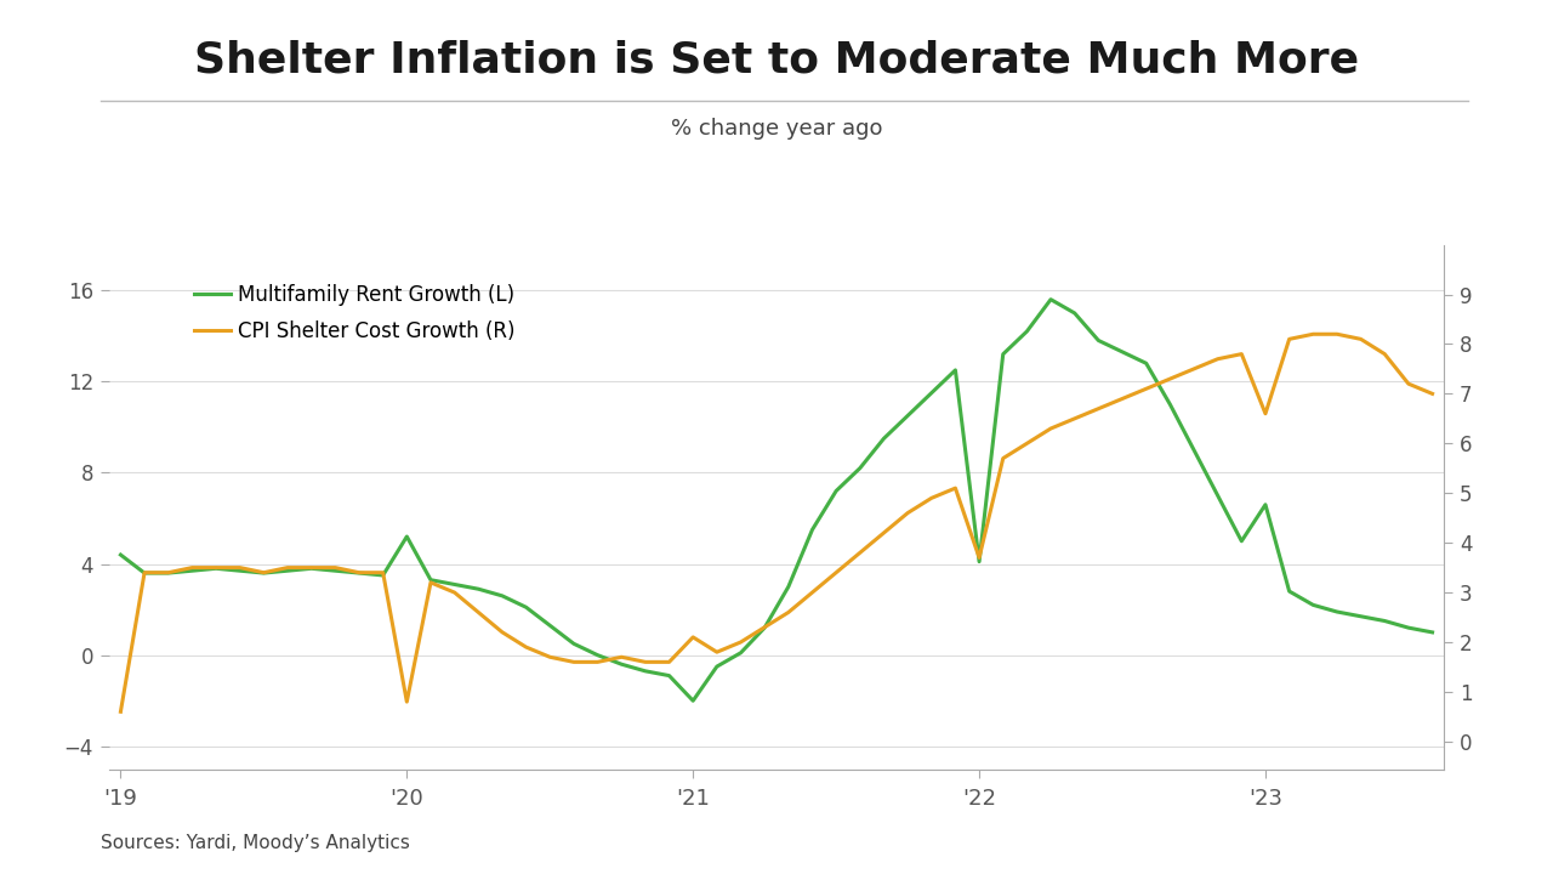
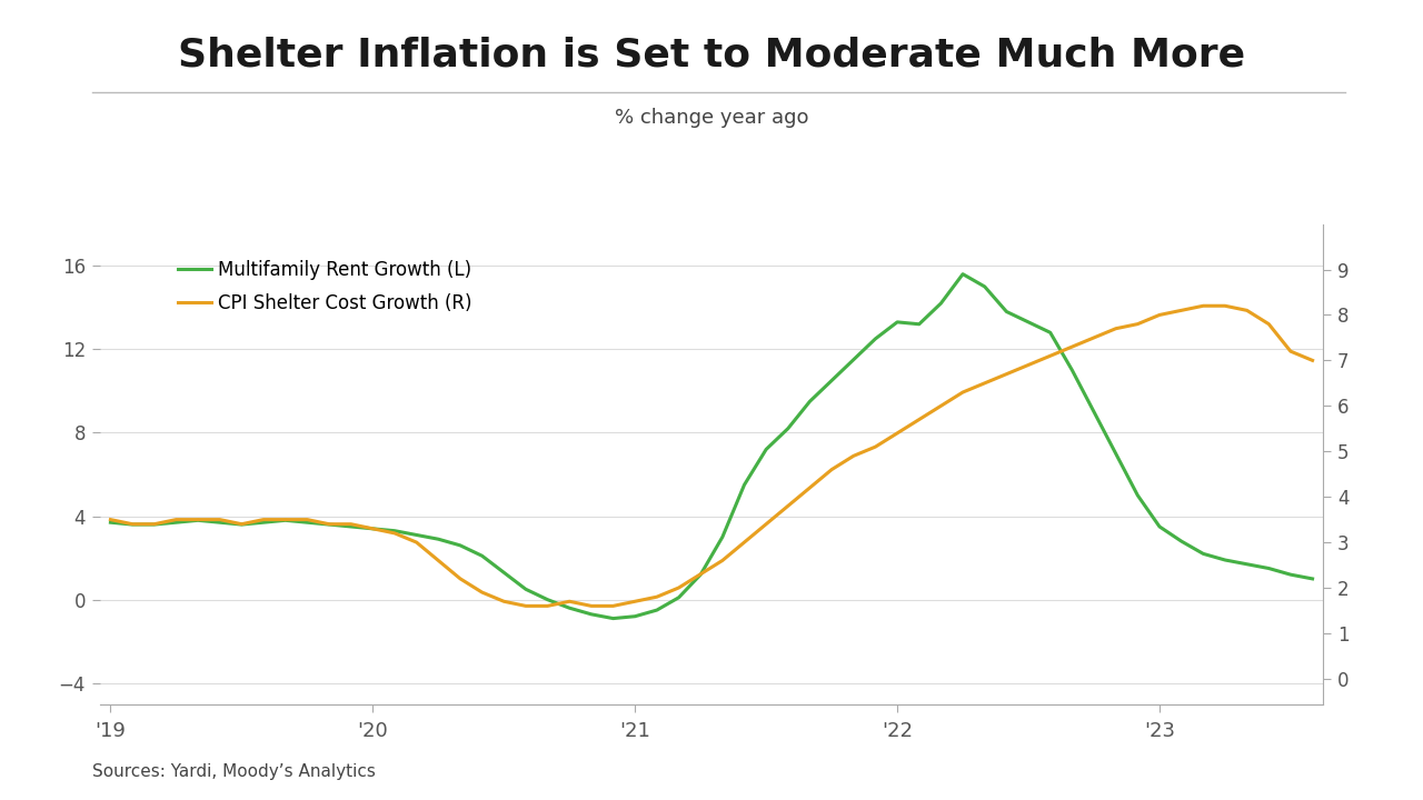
Multifamily Rent Growth (L)/'19: 4.4 -> 3.7
CPI Shelter Cost Growth (R)/'19: 0.6 -> 3.5
Multifamily Rent Growth (L)/'20: 5.2 -> 3.4
CPI Shelter Cost Growth (R)/'20: 0.8 -> 3.3
Multifamily Rent Growth (L)/'21: -2.0 -> -0.8
CPI Shelter Cost Growth (R)/'21: 2.1 -> 1.7
Multifamily Rent Growth (L)/'22: 4.1 -> 13.3
CPI Shelter Cost Growth (R)/'22: 3.7 -> 5.4
Multifamily Rent Growth (L)/'23: 6.6 -> 3.5
CPI Shelter Cost Growth (R)/'23: 6.6 -> 8.0
